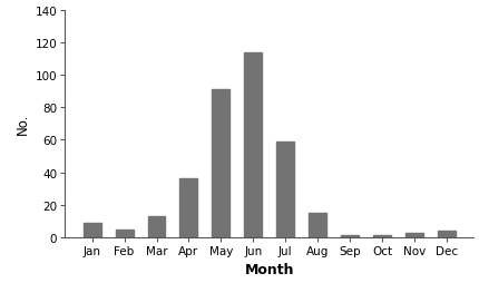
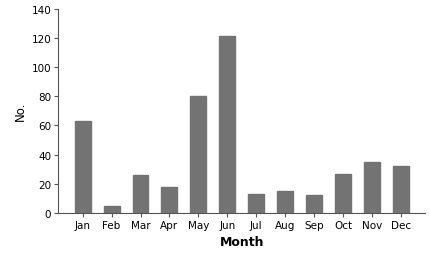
Jan: 9 -> 63
Mar: 13 -> 26
Apr: 36 -> 18
May: 91 -> 80
Jun: 114 -> 121
Jul: 59 -> 13
Sep: 1 -> 12
Oct: 1 -> 27
Nov: 3 -> 35
Dec: 4 -> 32
